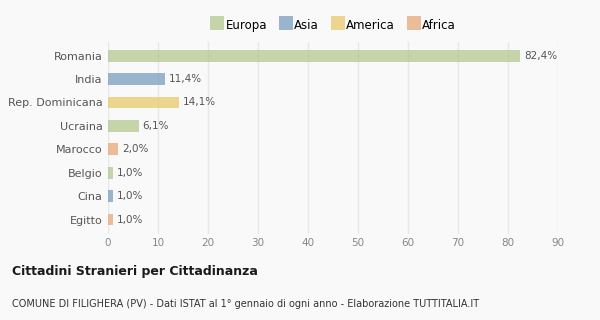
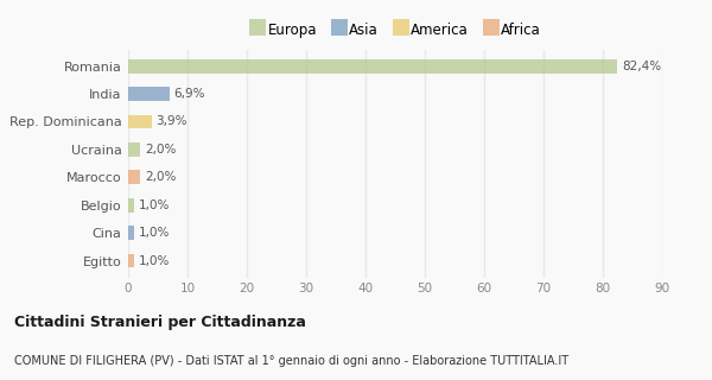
India: 11,4% -> 6,9%
Rep. Dominicana: 14,1% -> 3,9%
Ucraina: 6,1% -> 2,0%
